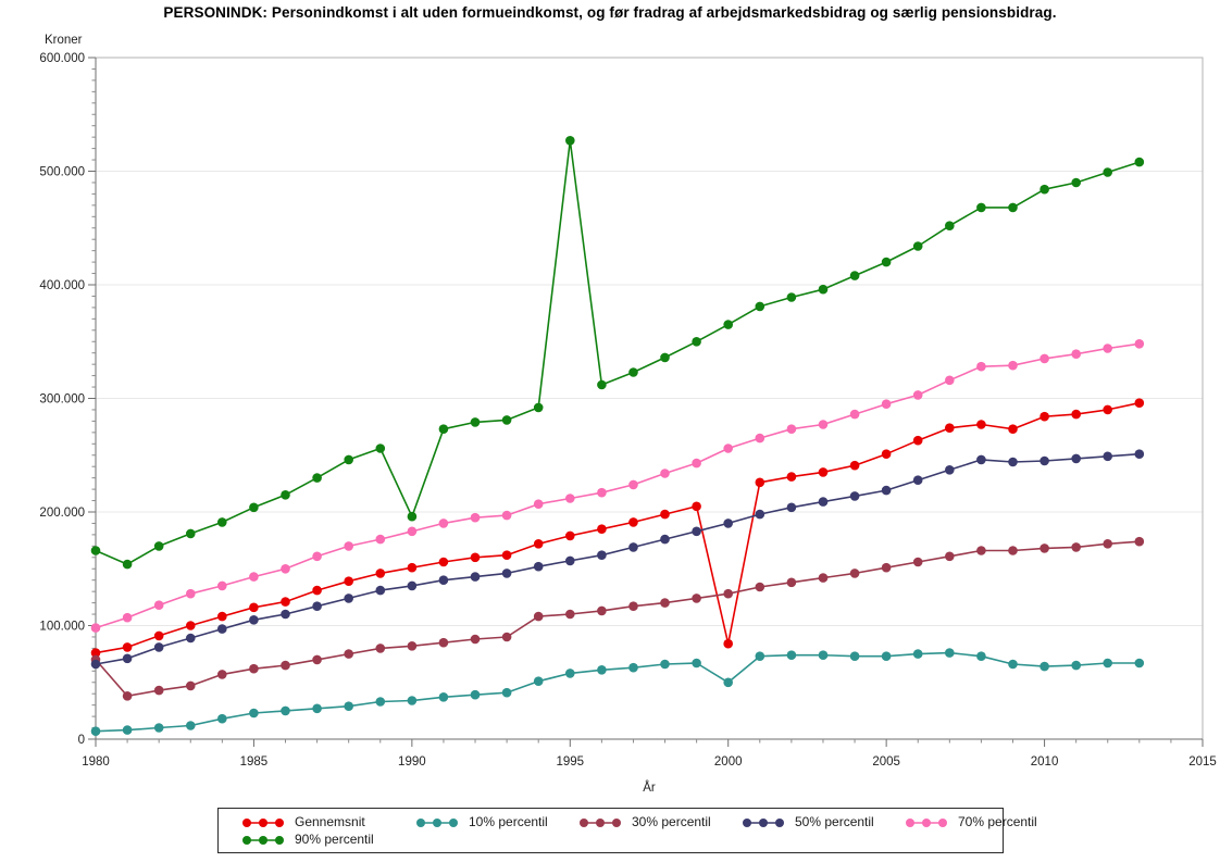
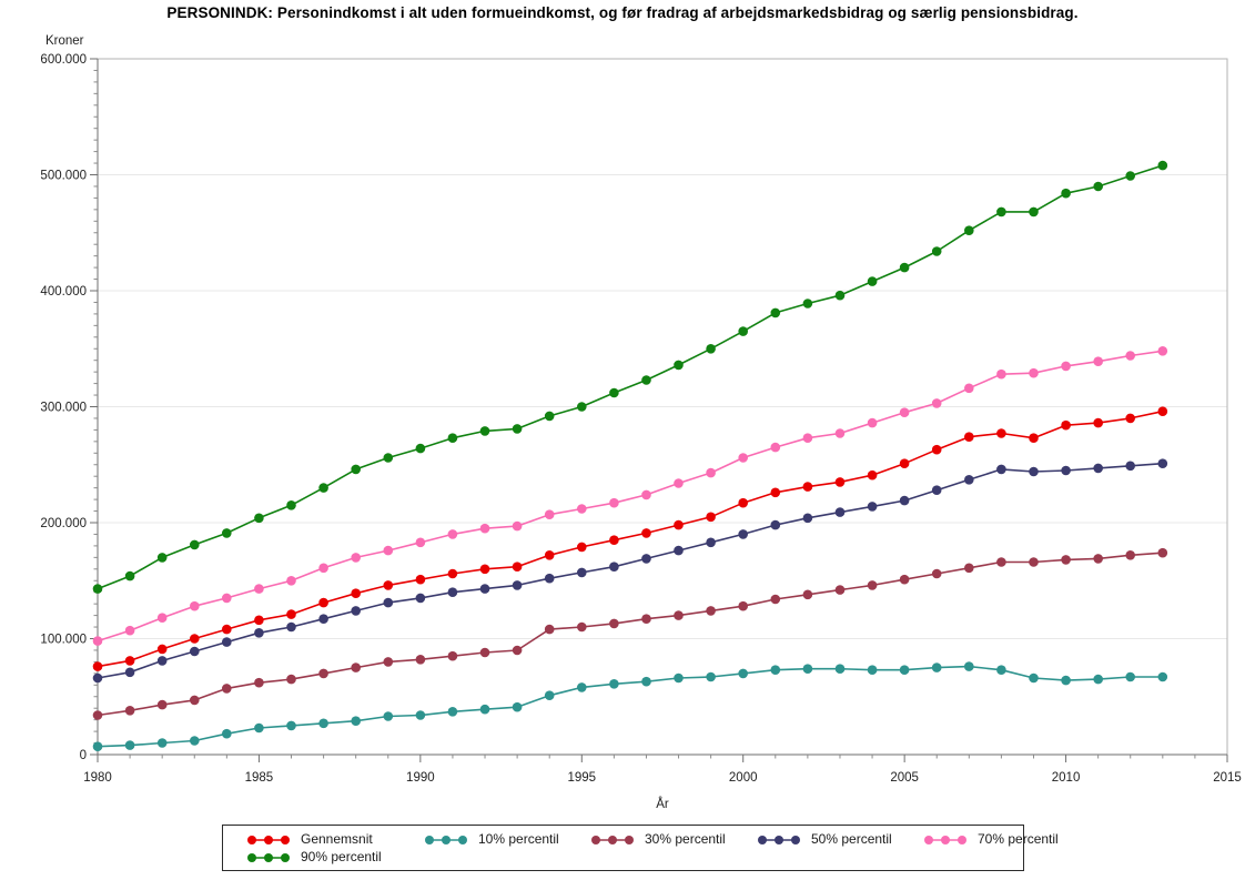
30% percentil/1980: 70000 -> 34000
90% percentil/1980: 166000 -> 143000
90% percentil/1990: 196000 -> 264000
90% percentil/1995: 527000 -> 300000
Gennemsnit/2000: 84000 -> 217000
10% percentil/2000: 50000 -> 70000
